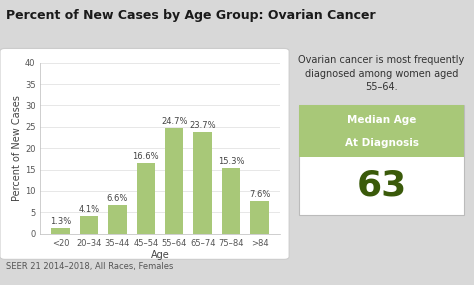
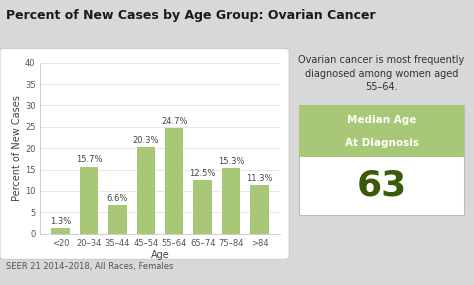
20–34: 4.1% -> 15.7%
45–54: 16.6% -> 20.3%
65–74: 23.7% -> 12.5%
>84: 7.6% -> 11.3%
